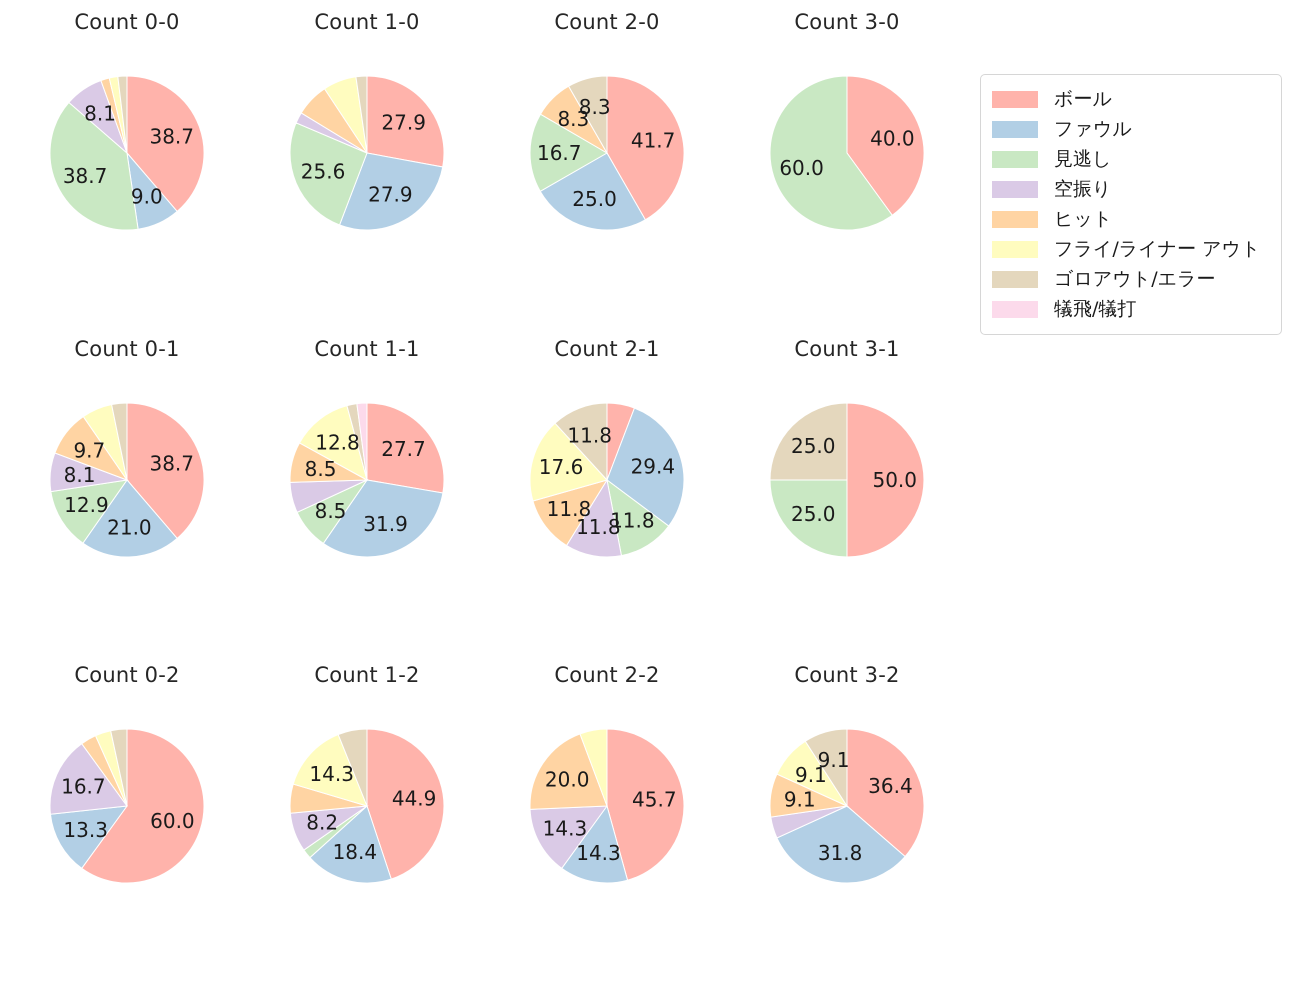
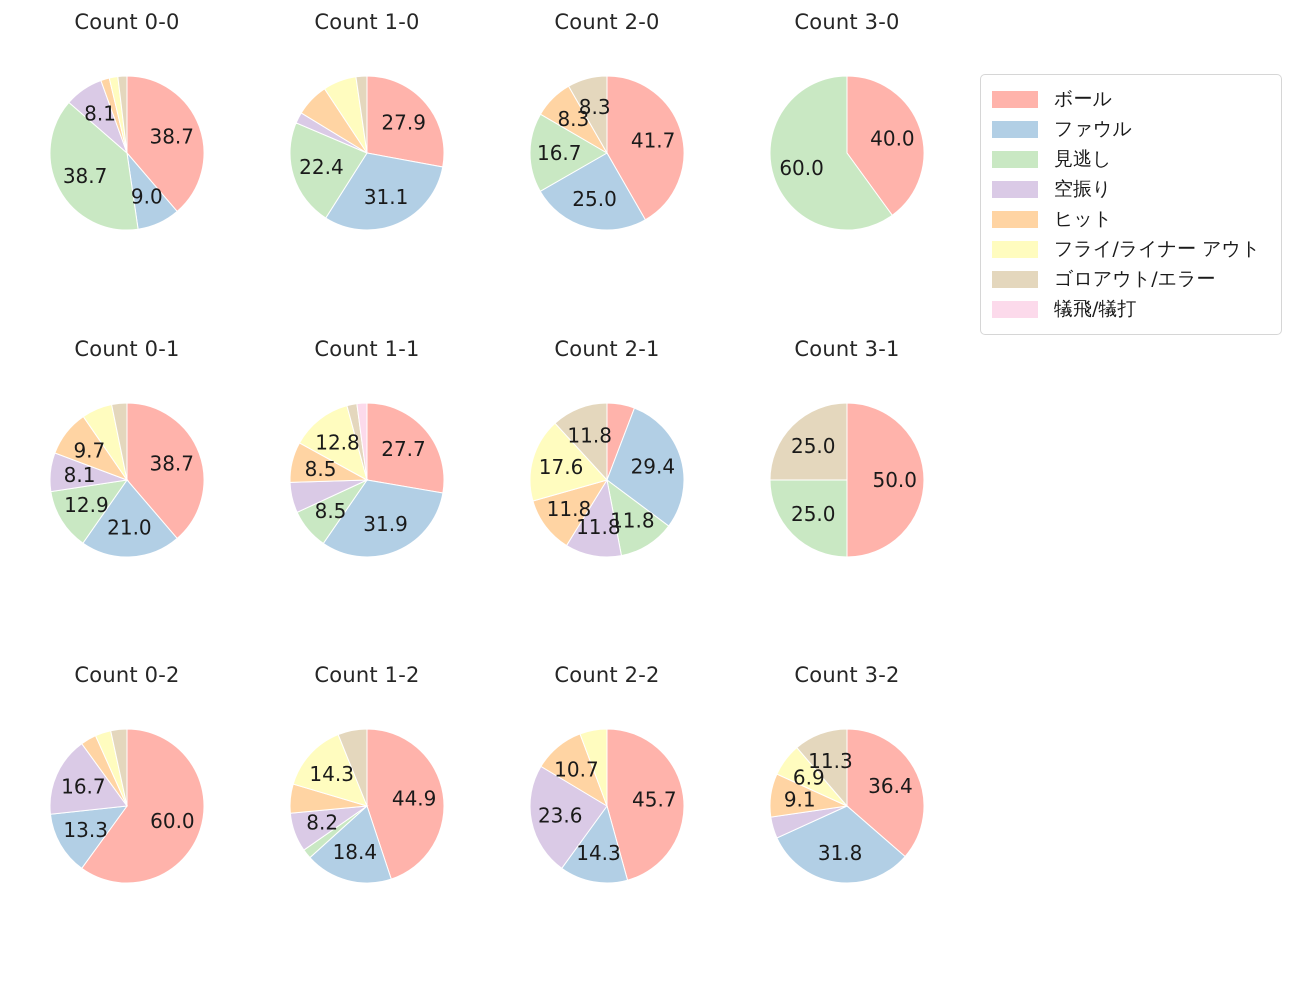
Count 1-0/ファウル: 27.9 -> 31.1
Count 1-0/見逃し: 25.6 -> 22.4
Count 2-2/空振り: 14.3 -> 23.6
Count 2-2/ヒット: 20.0 -> 10.7
Count 3-2/フライ/ライナー アウト: 9.1 -> 6.9
Count 3-2/ゴロアウト/エラー: 9.1 -> 11.3
